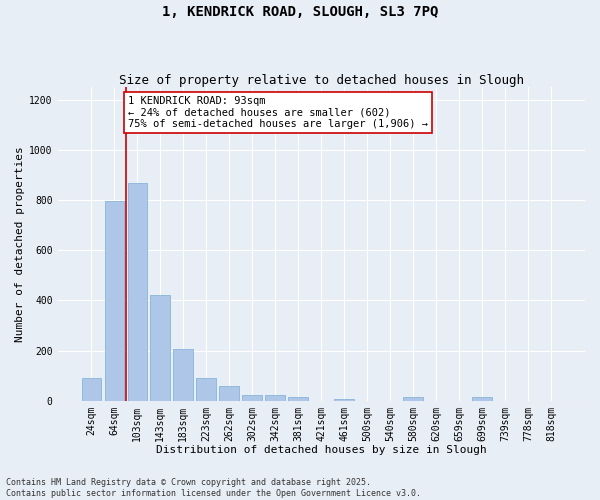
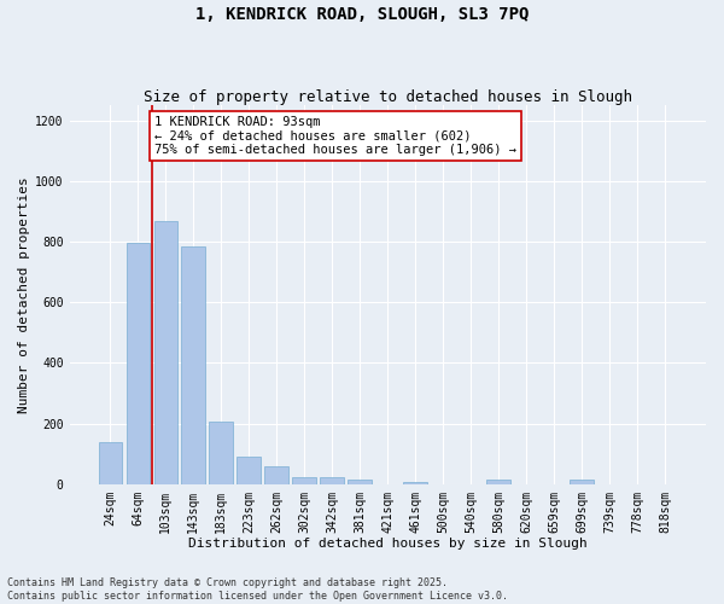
24sqm: 90 -> 140
143sqm: 420 -> 785
